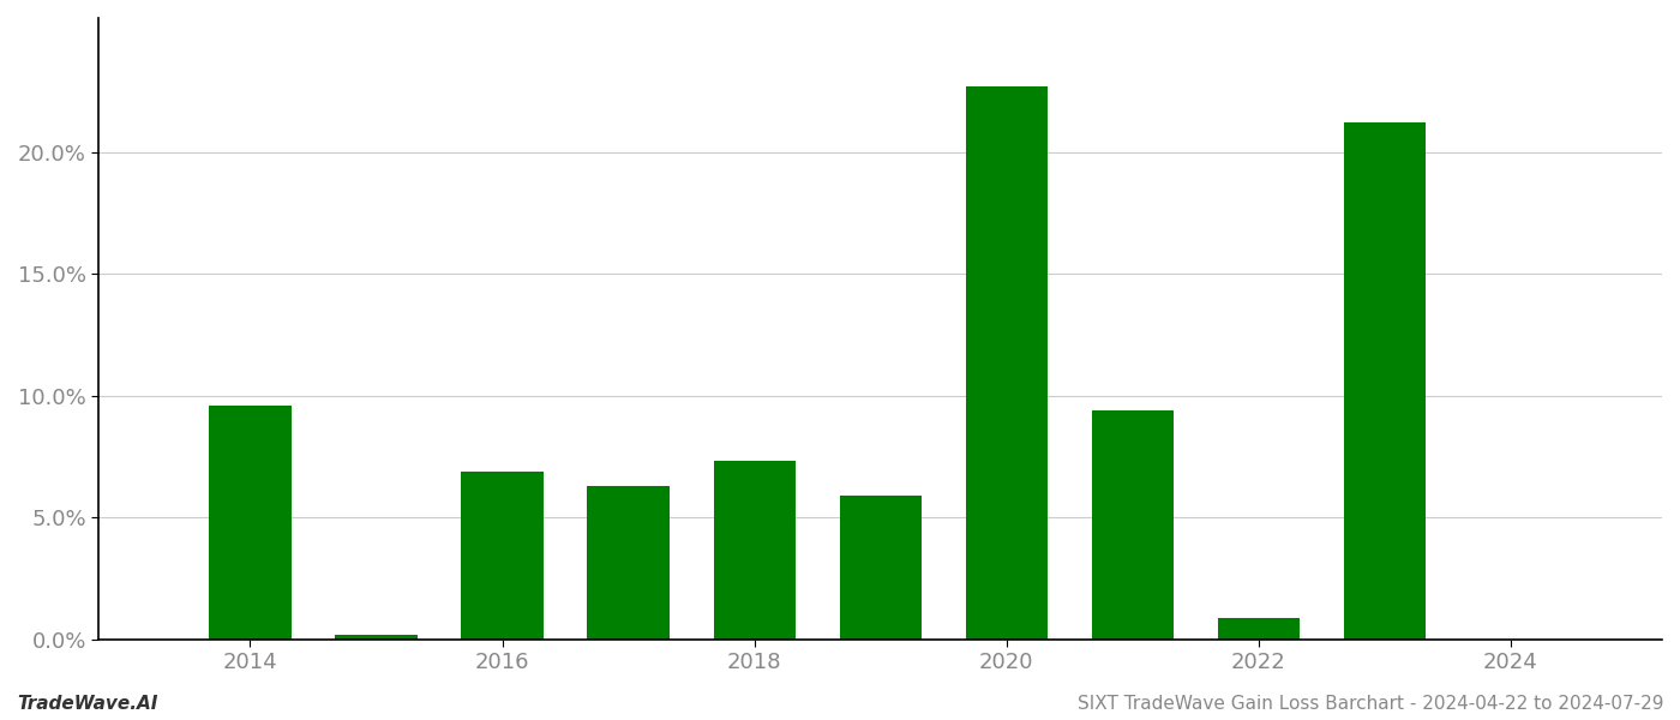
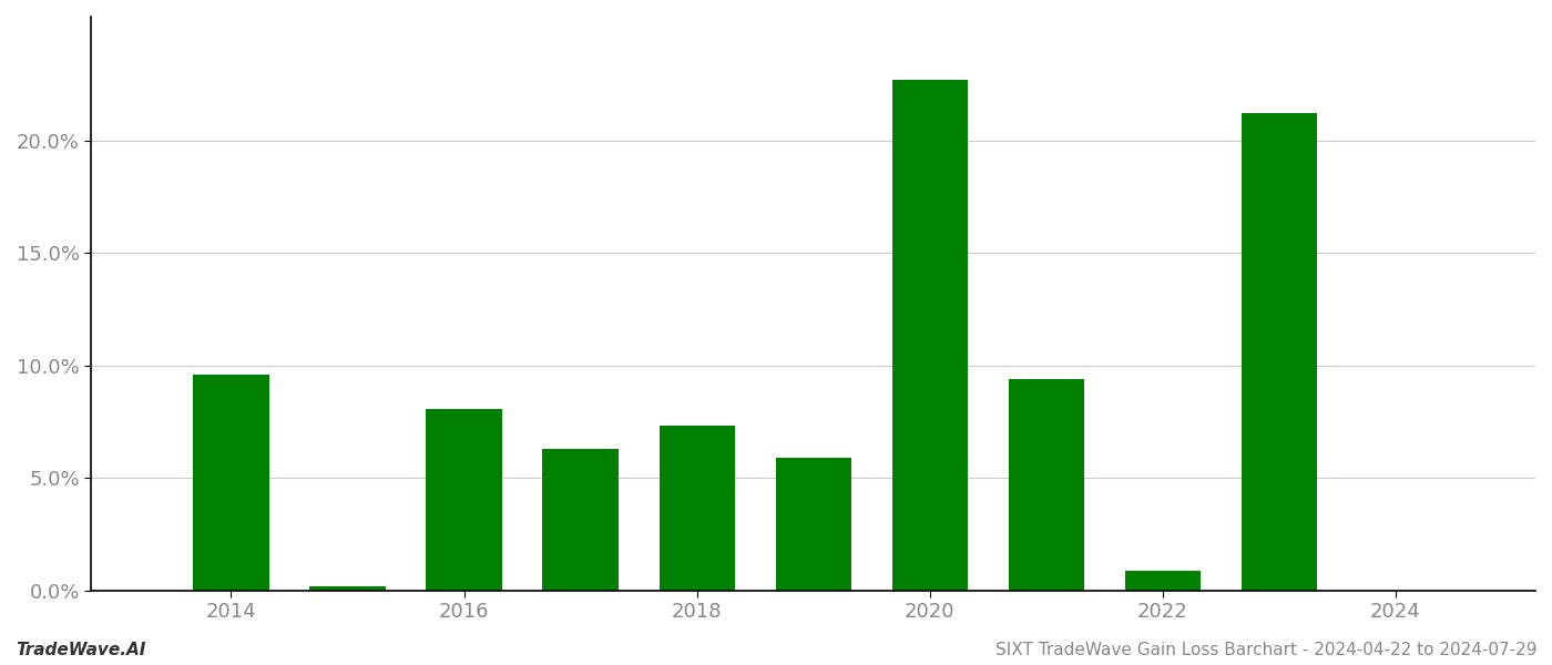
2016: 6.90% -> 8.05%
